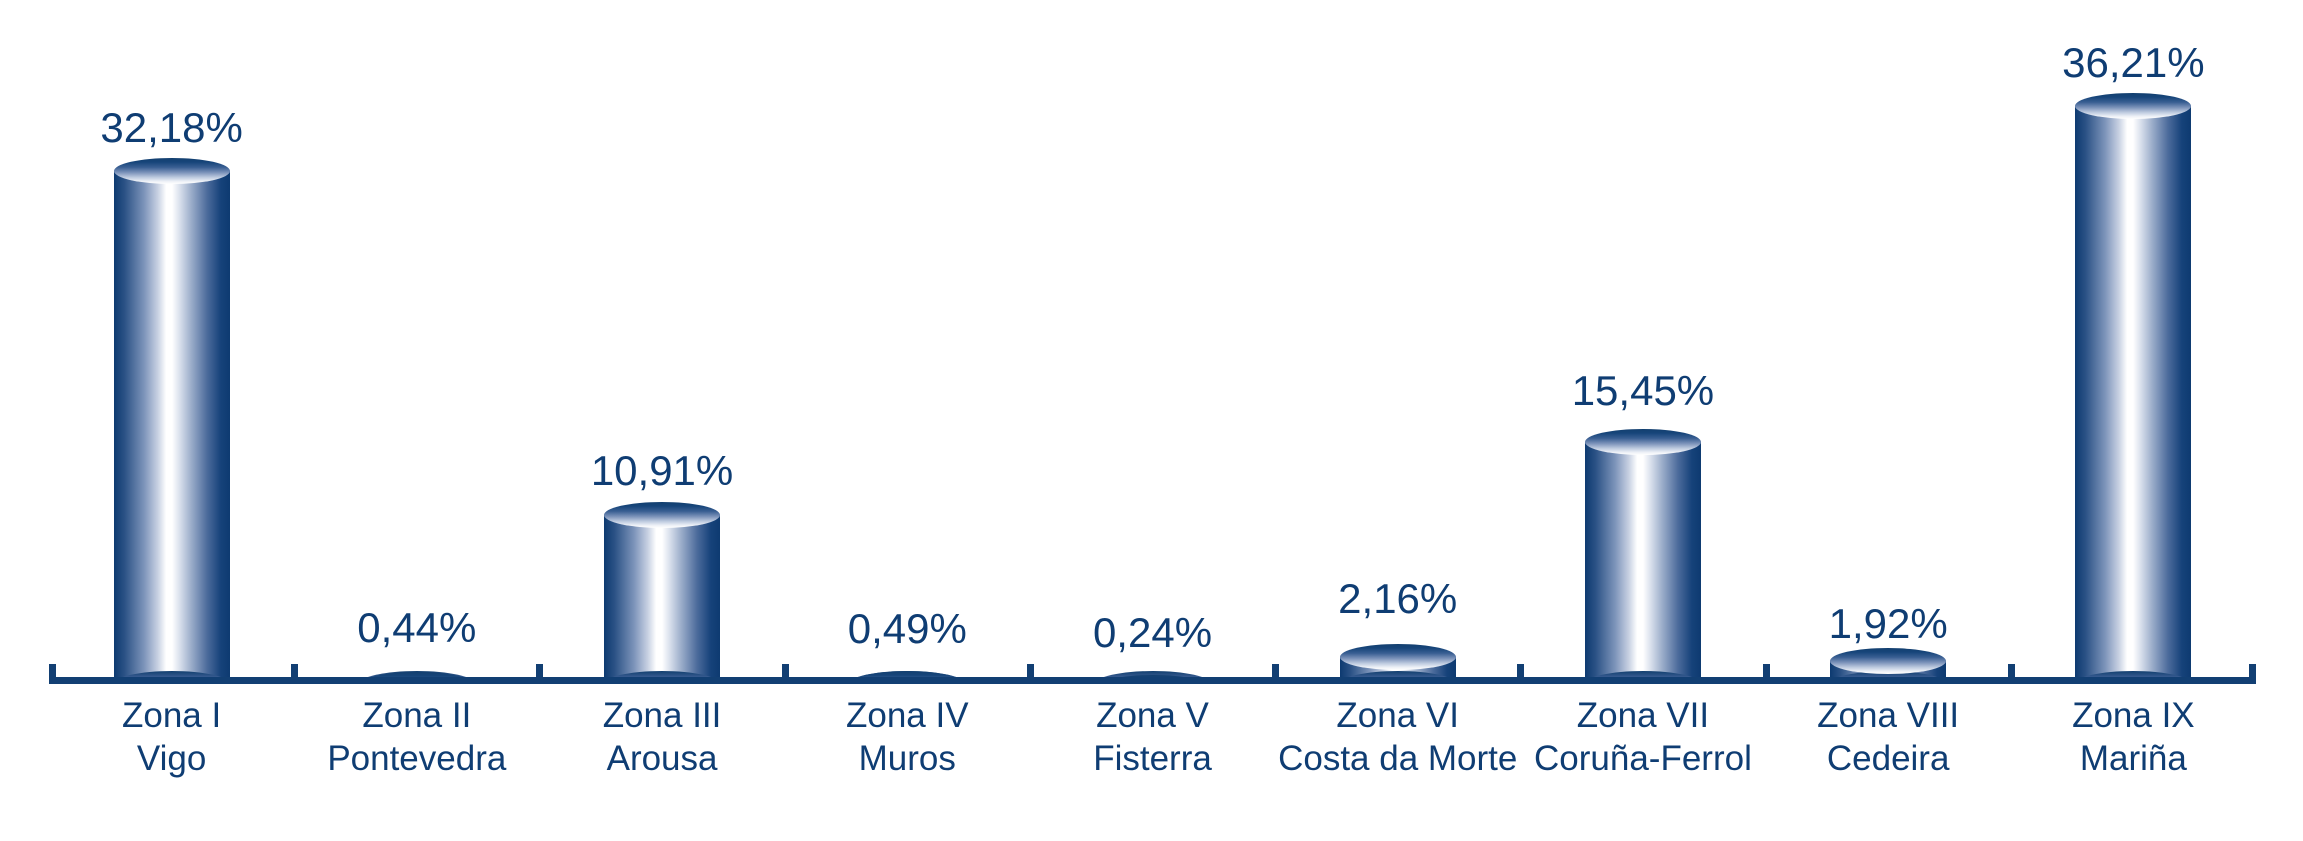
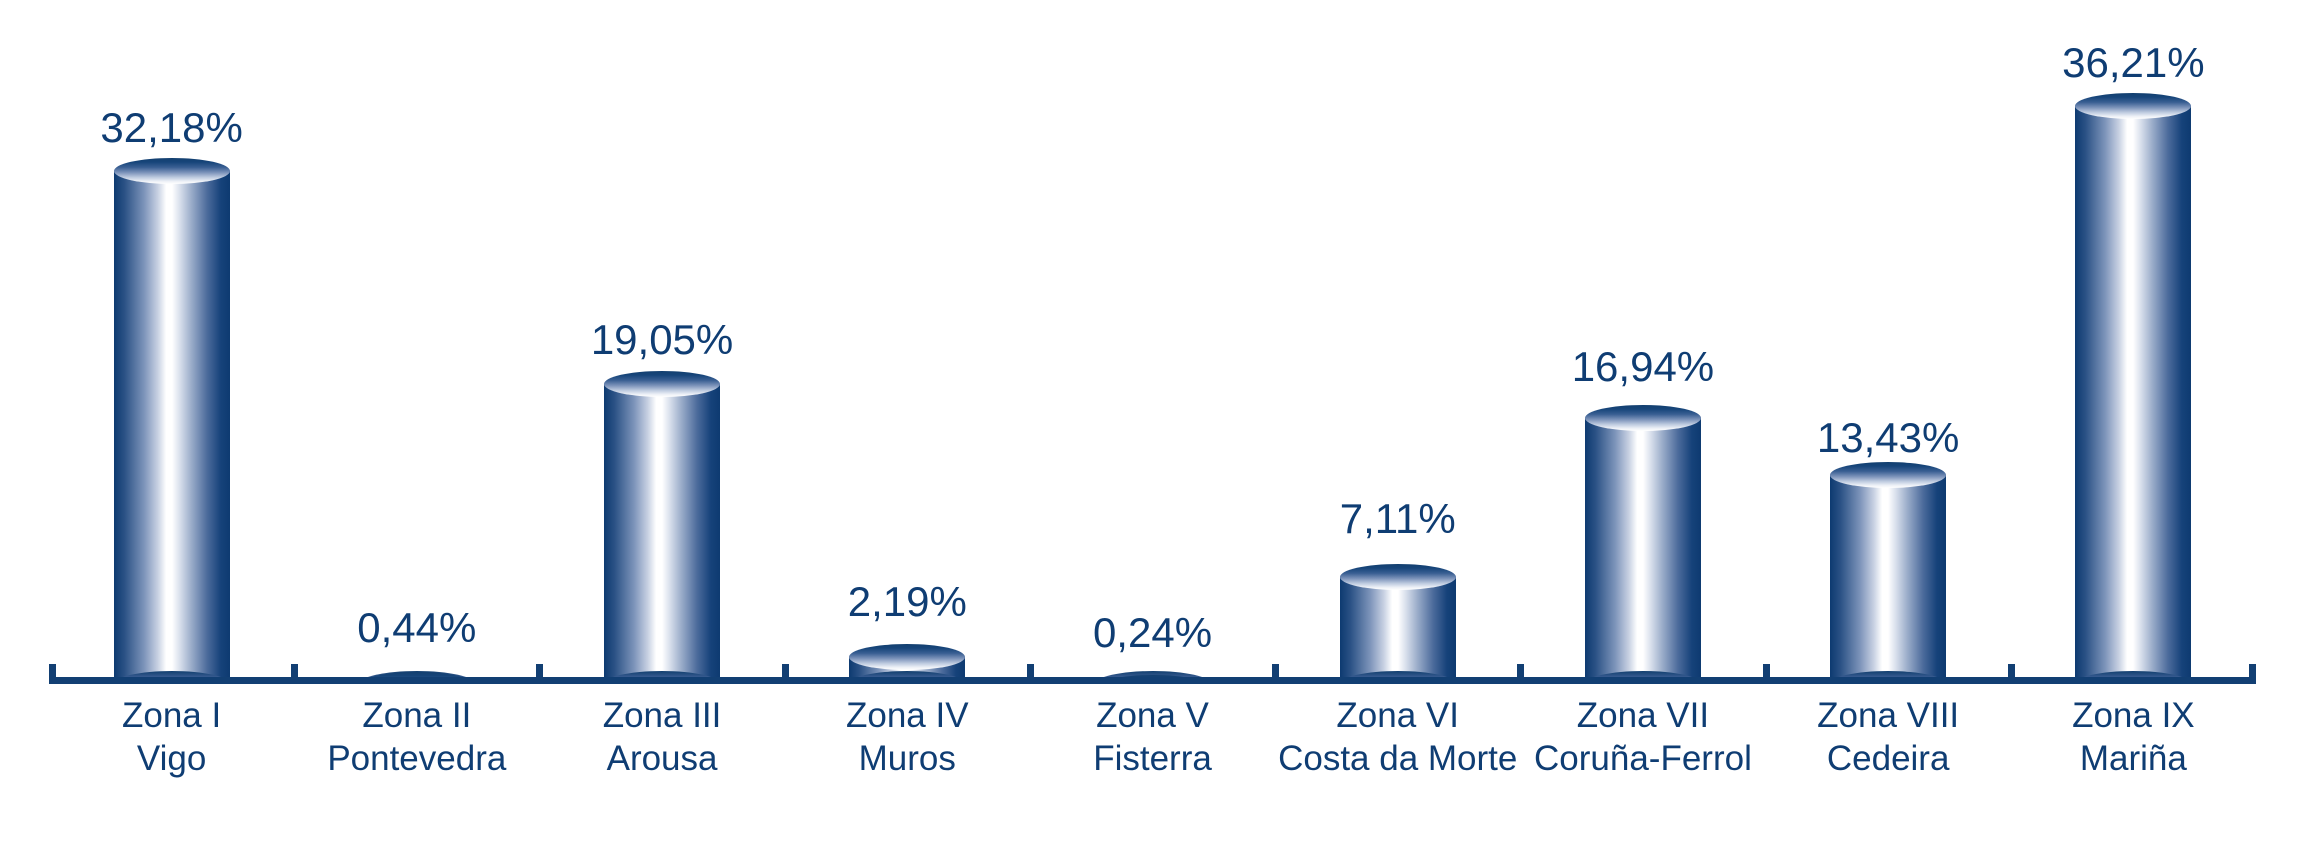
Zona III Arousa: 10,91% -> 19,05%
Zona IV Muros: 0,49% -> 2,19%
Zona VI Costa da Morte: 2,16% -> 7,11%
Zona VII Coruña-Ferrol: 15,45% -> 16,94%
Zona VIII Cedeira: 1,92% -> 13,43%
